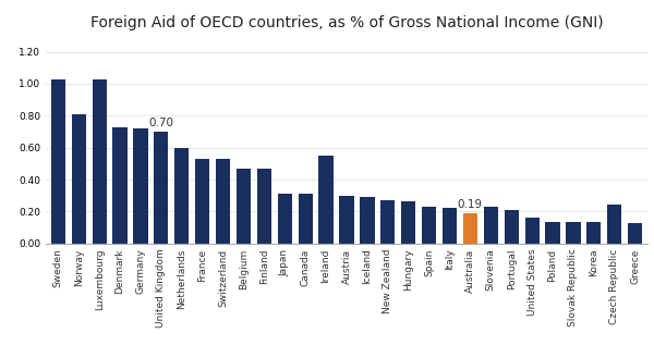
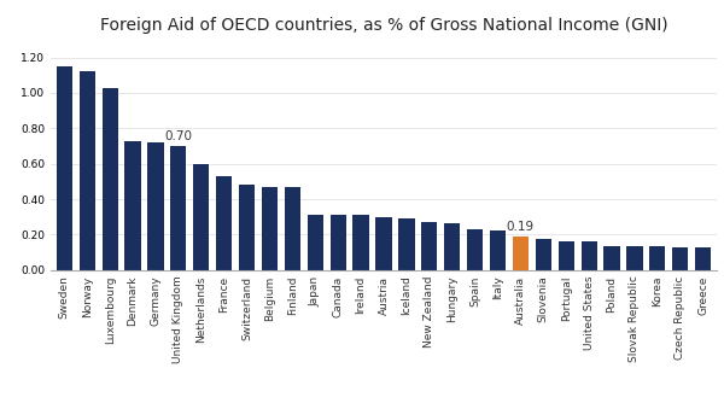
Sweden: 1.03 -> 1.15
Norway: 0.81 -> 1.12
Switzerland: 0.53 -> 0.48
Ireland: 0.55 -> 0.31
Slovenia: 0.23 -> 0.17
Portugal: 0.21 -> 0.17
Czech Republic: 0.24 -> 0.13
